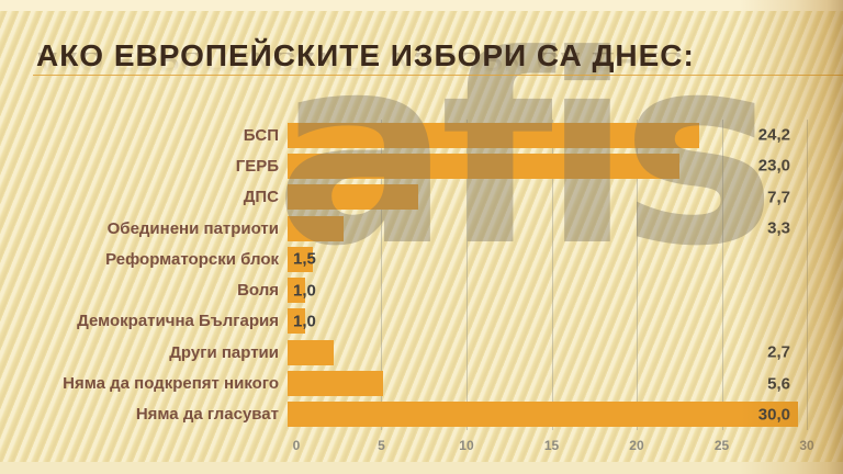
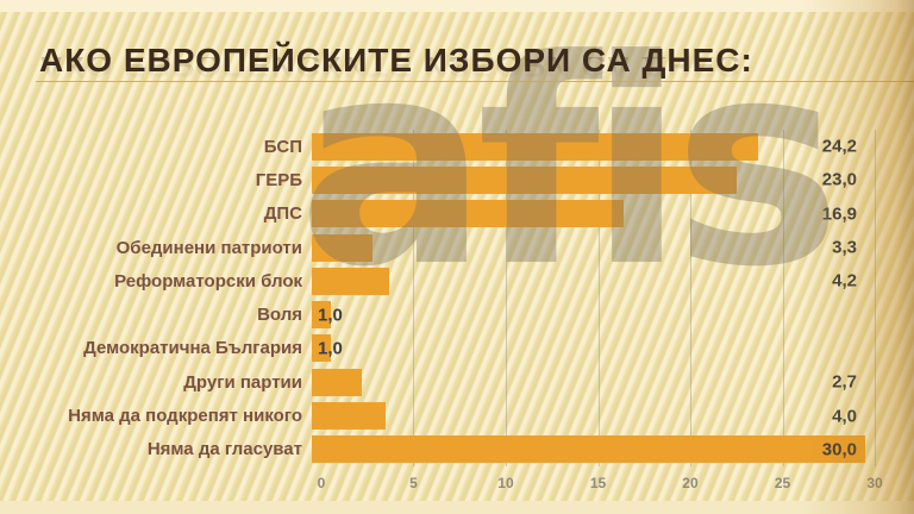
ДПС: 7,7 -> 16,9
Реформаторски блок: 1,5 -> 4,2
Няма да подкрепят никого: 5,6 -> 4,0
